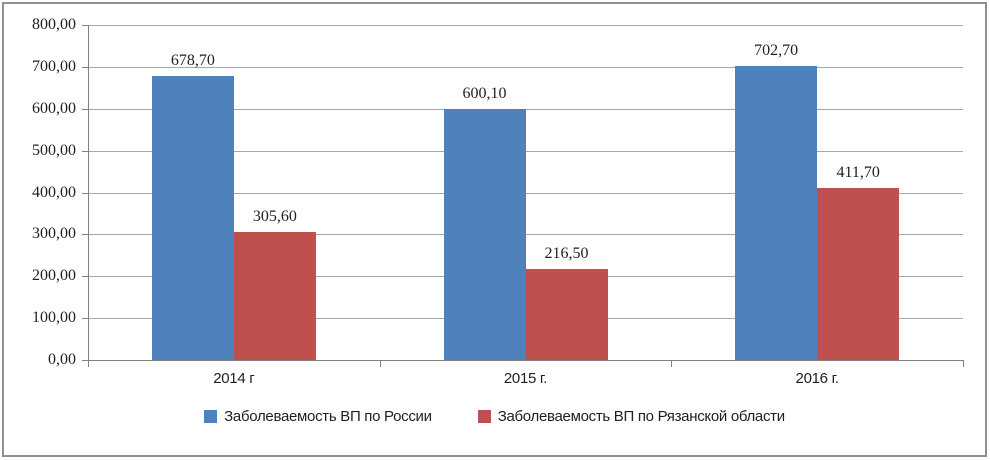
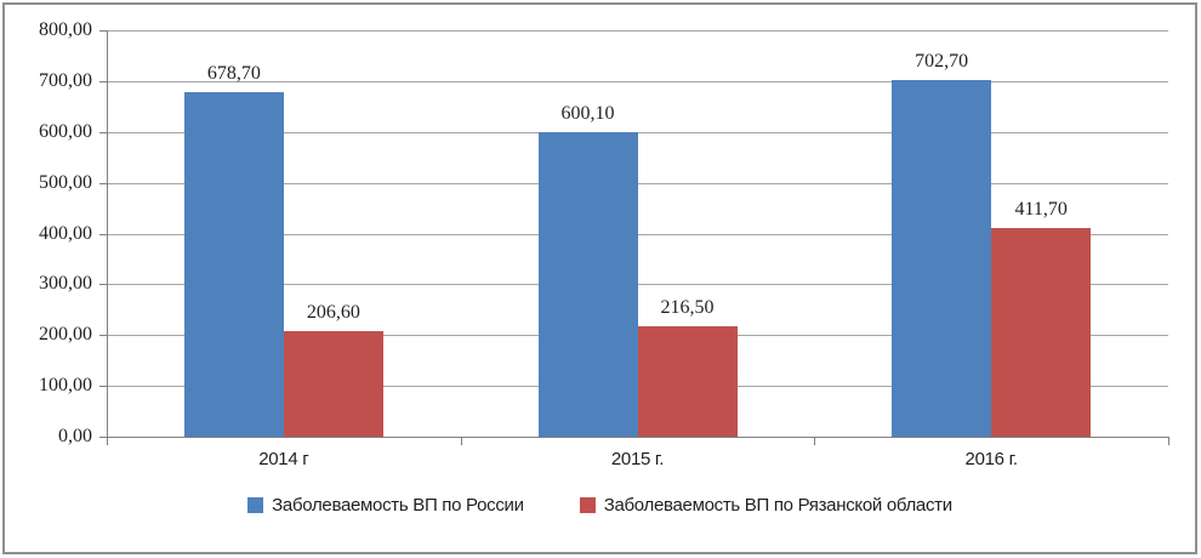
Заболеваемость ВП по Рязанской области/2014 г: 305,60 -> 206,60
